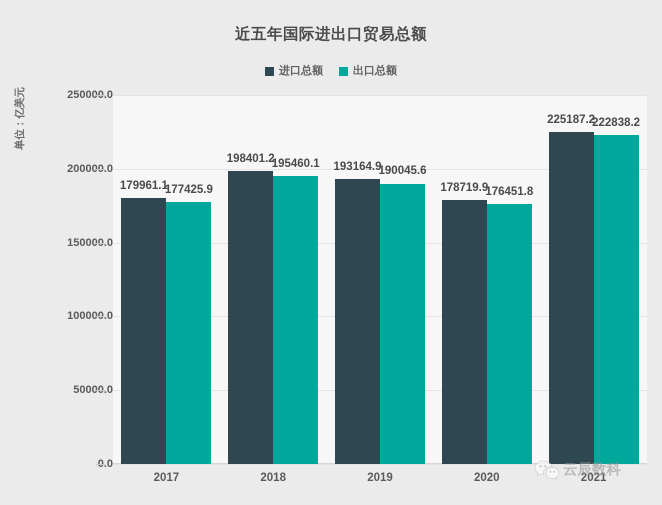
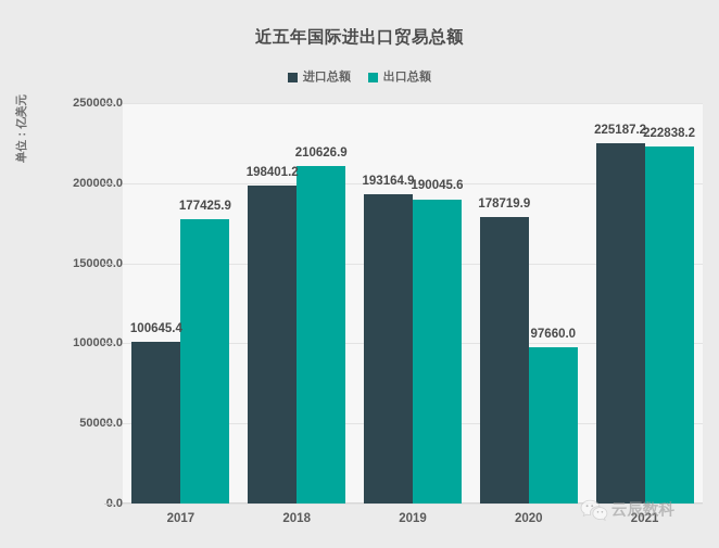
进口总额/2017: 179961.1 -> 100645.4
出口总额/2018: 195460.1 -> 210626.9
出口总额/2020: 176451.8 -> 97660.0
